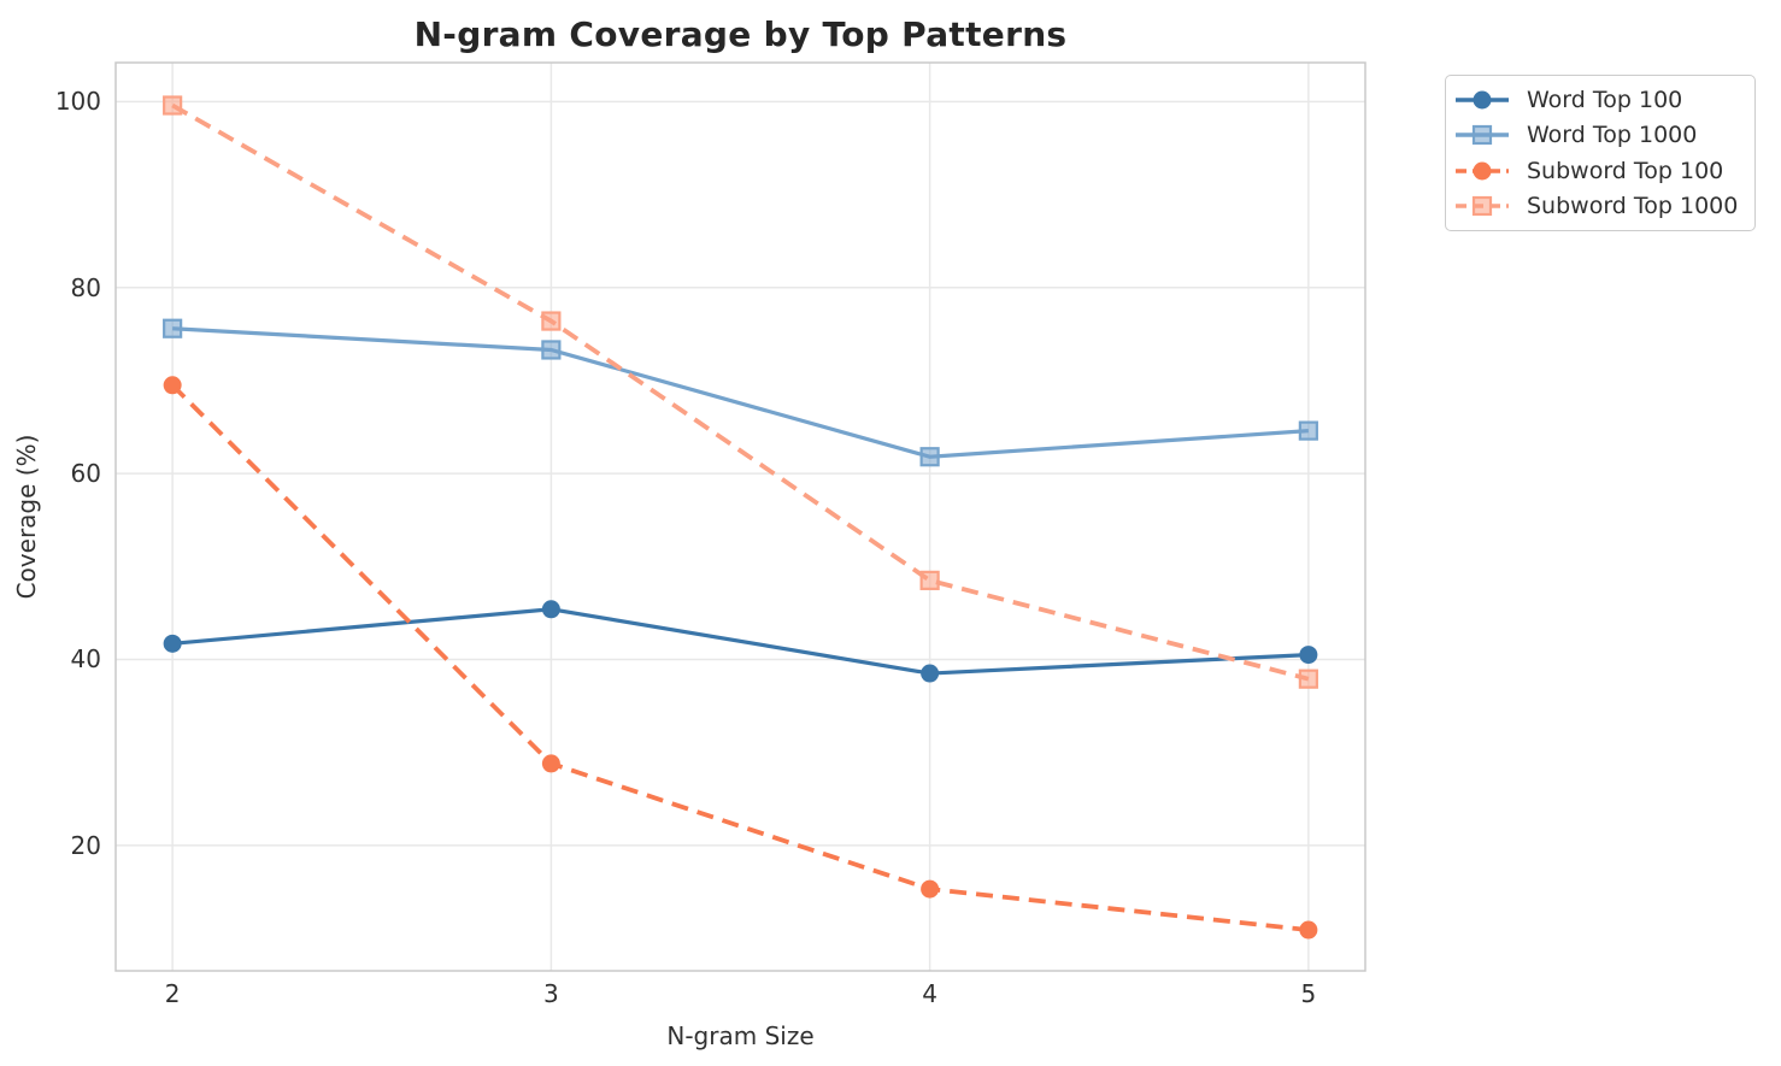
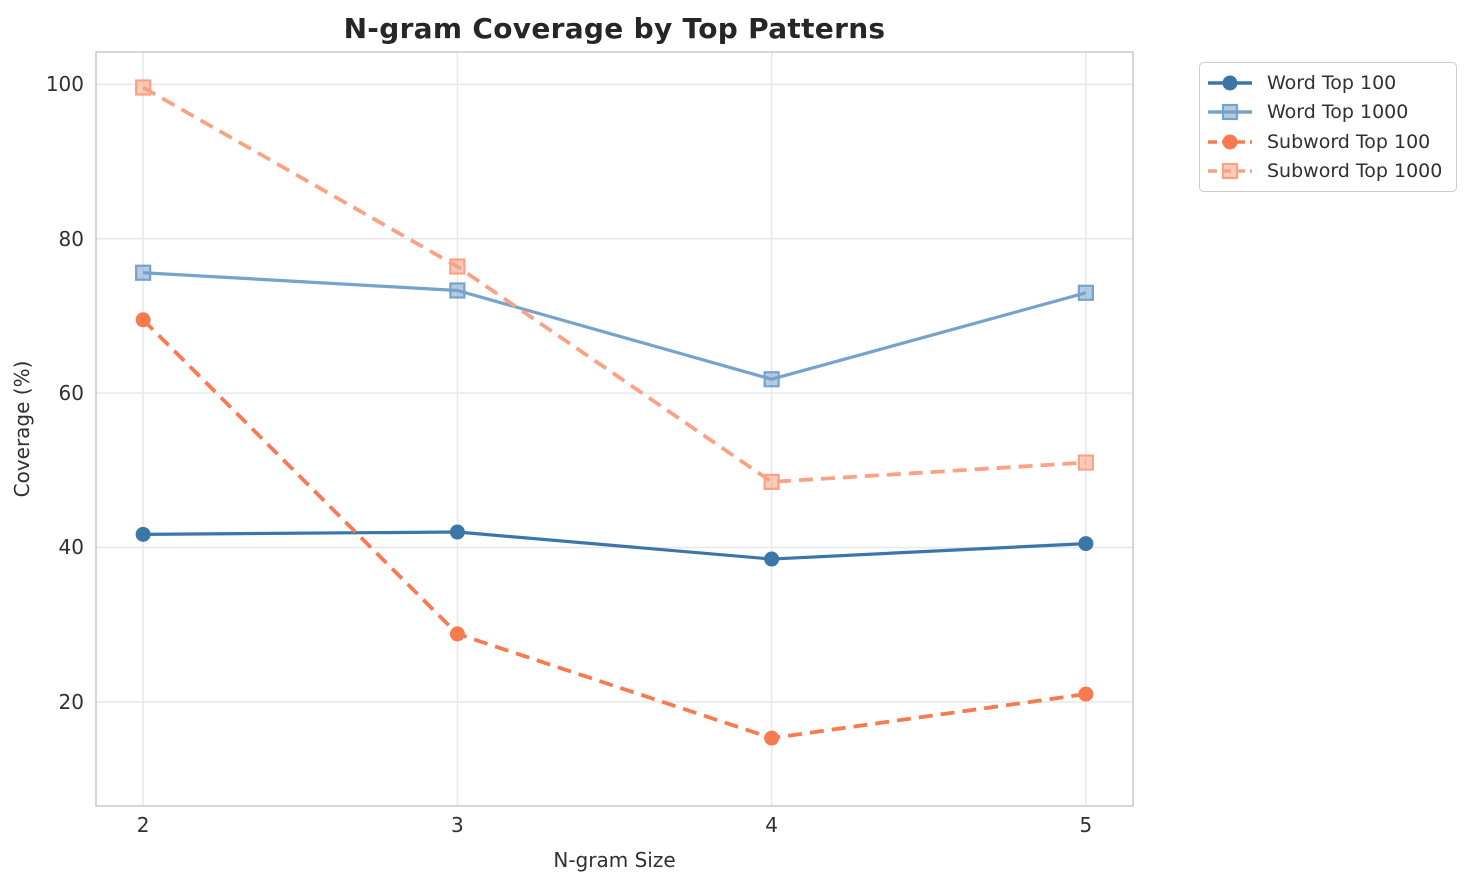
Word Top 100/3: 45 -> 42
Word Top 1000/5: 65 -> 73
Subword Top 100/5: 11 -> 21
Subword Top 1000/5: 38 -> 51
